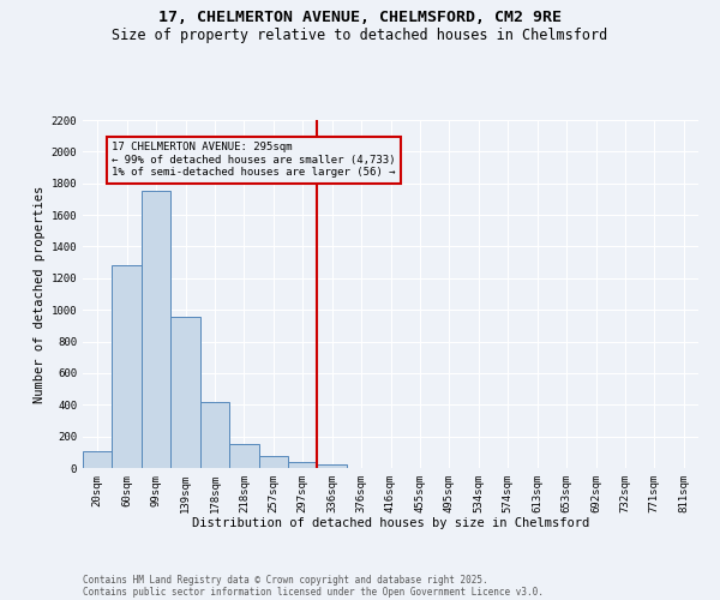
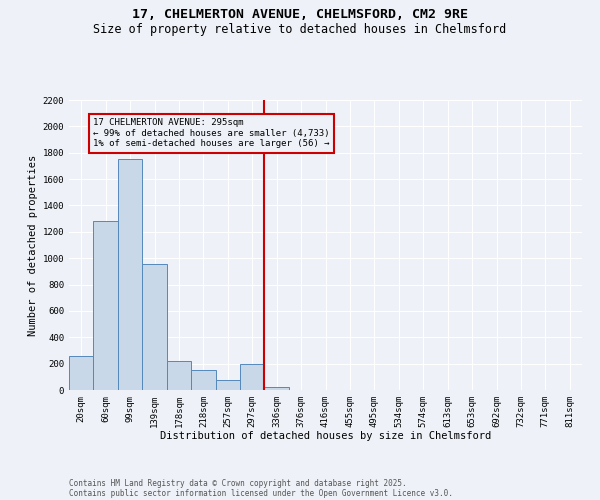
20sqm: 110 -> 260
178sqm: 420 -> 220
297sqm: 40 -> 200
